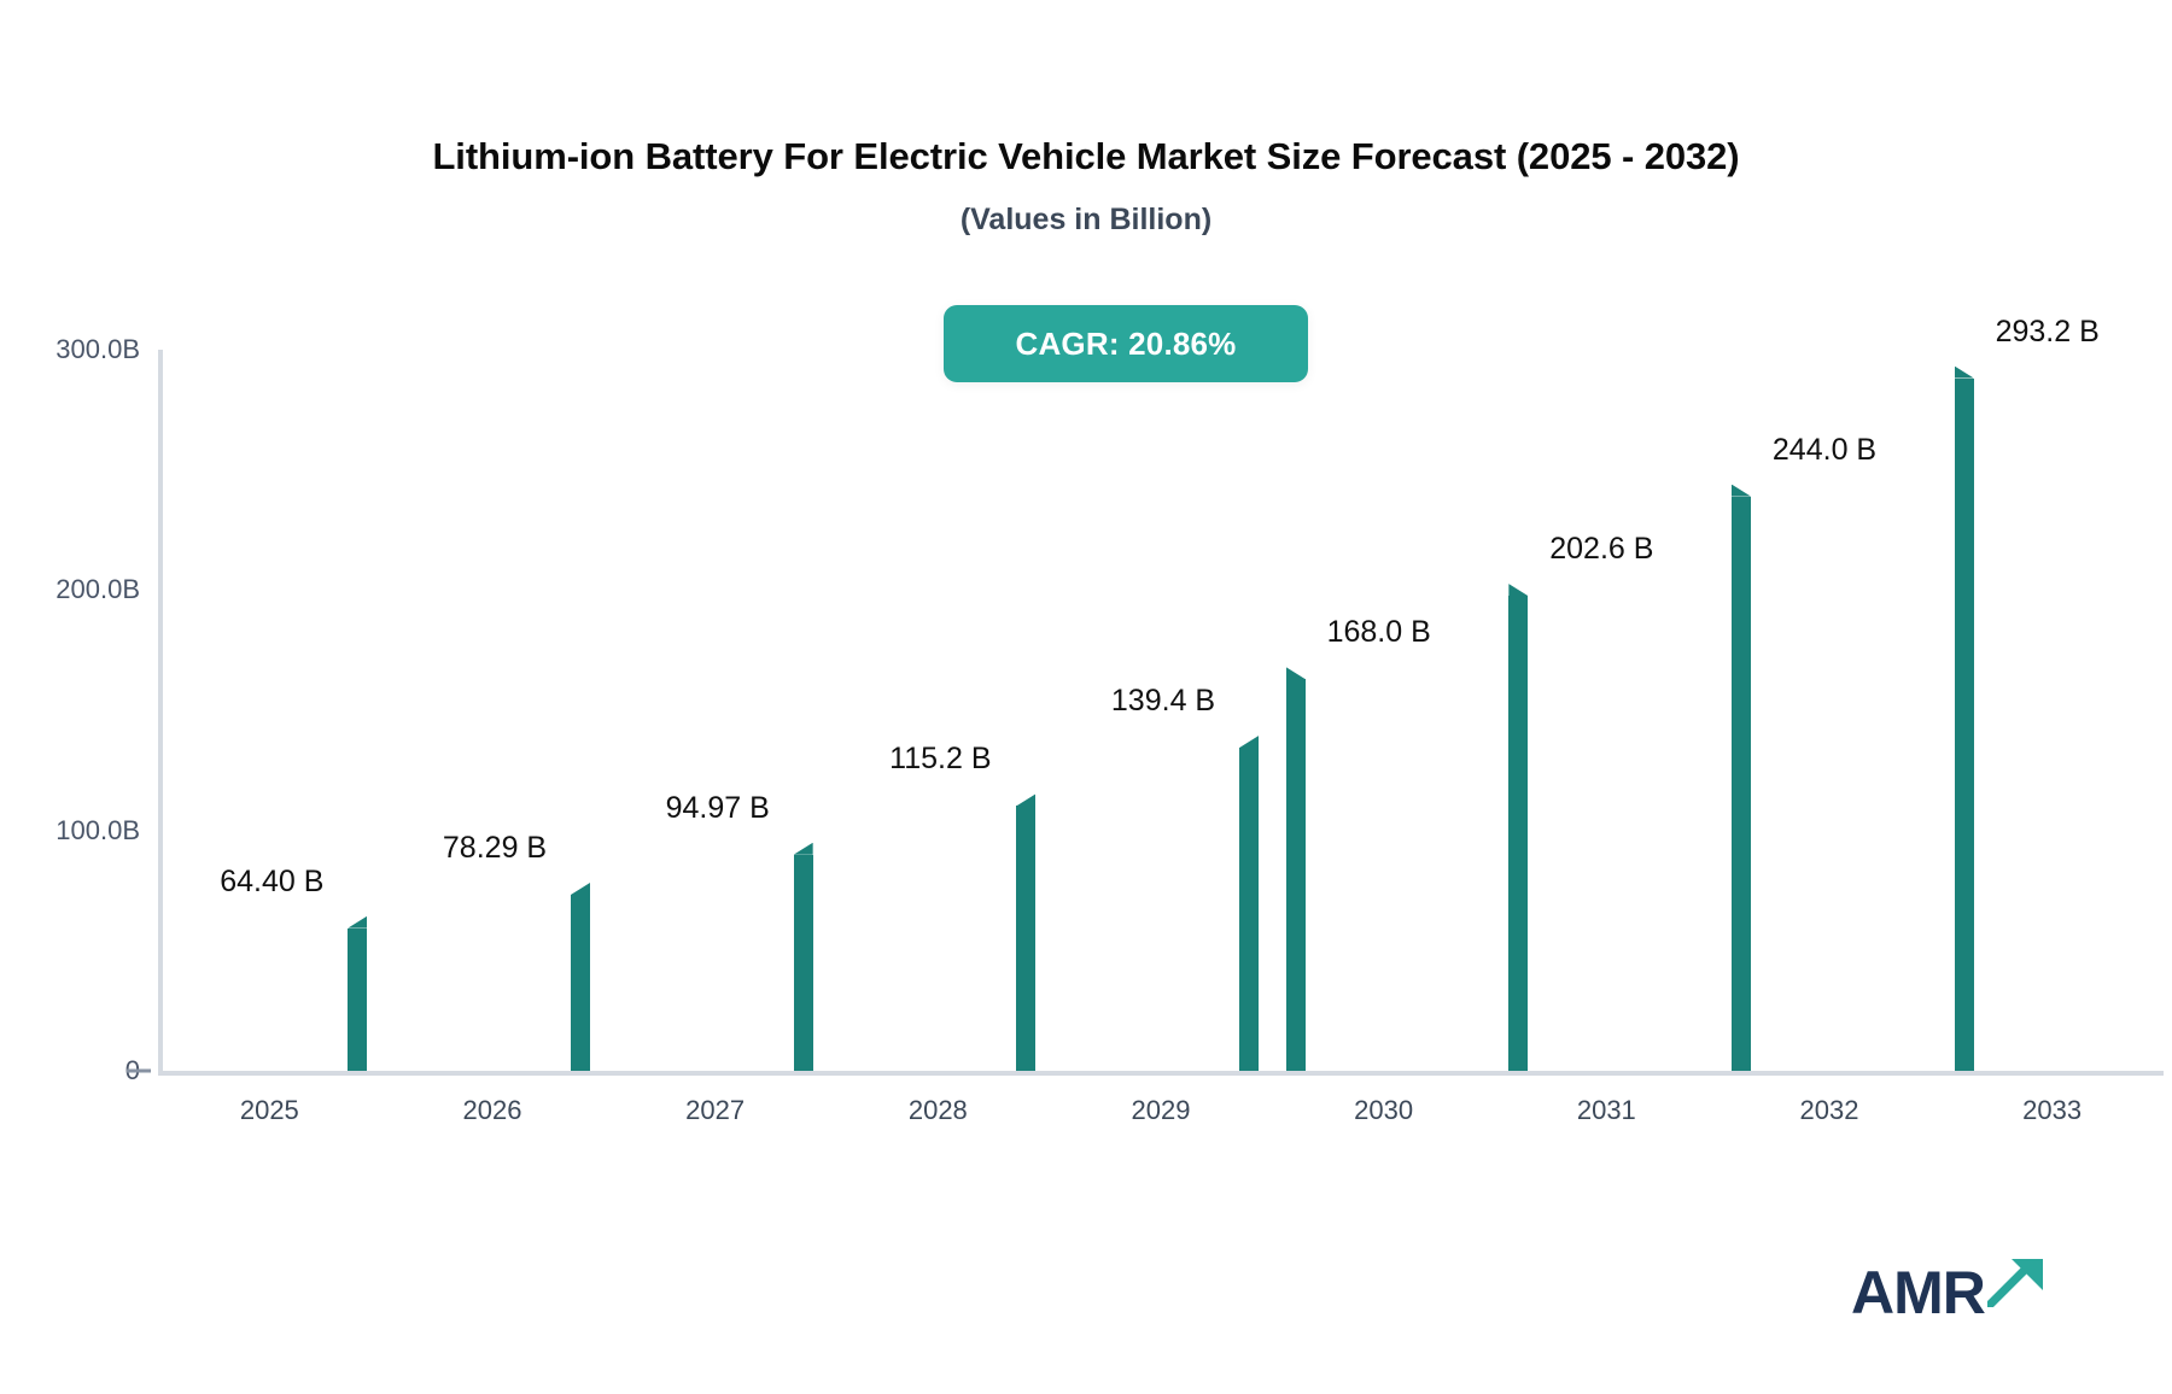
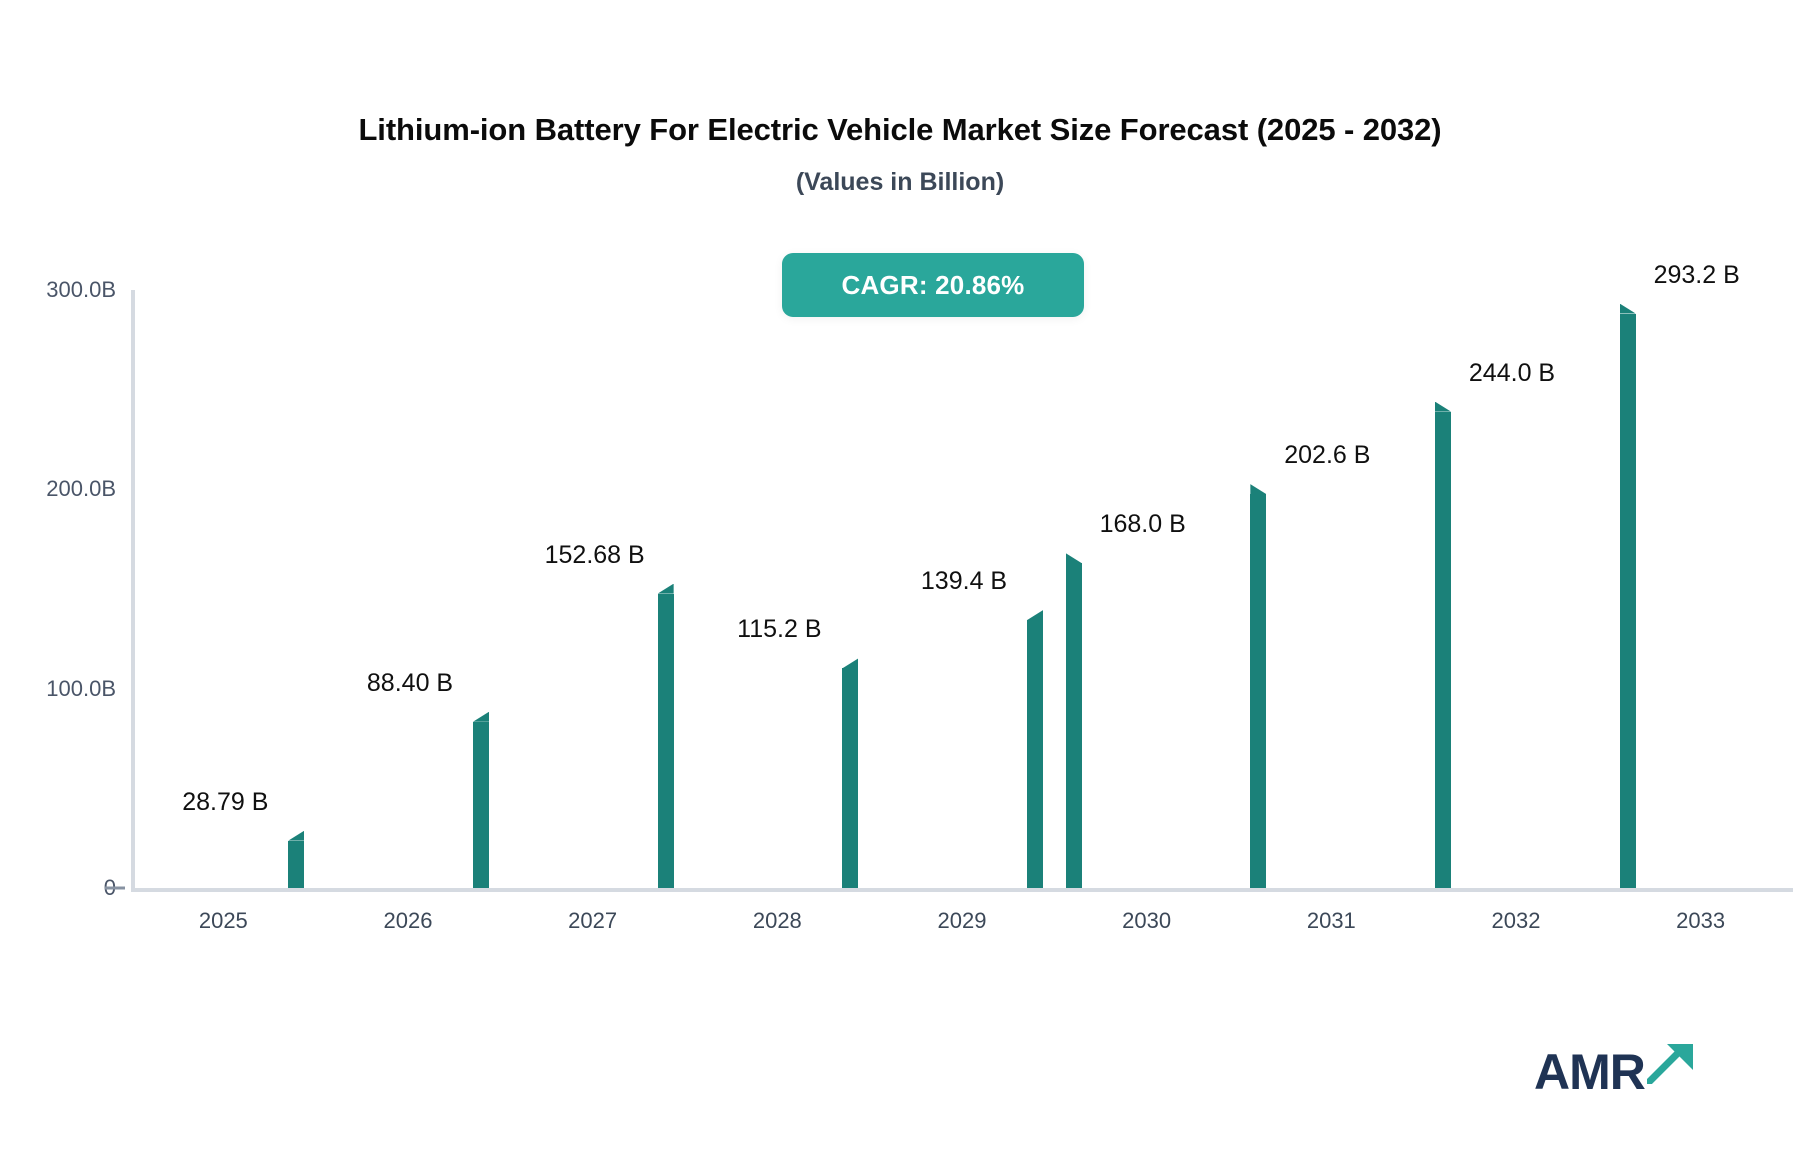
2025: 64.40 -> 28.79
2026: 78.29 -> 88.40
2027: 94.97 -> 152.68
